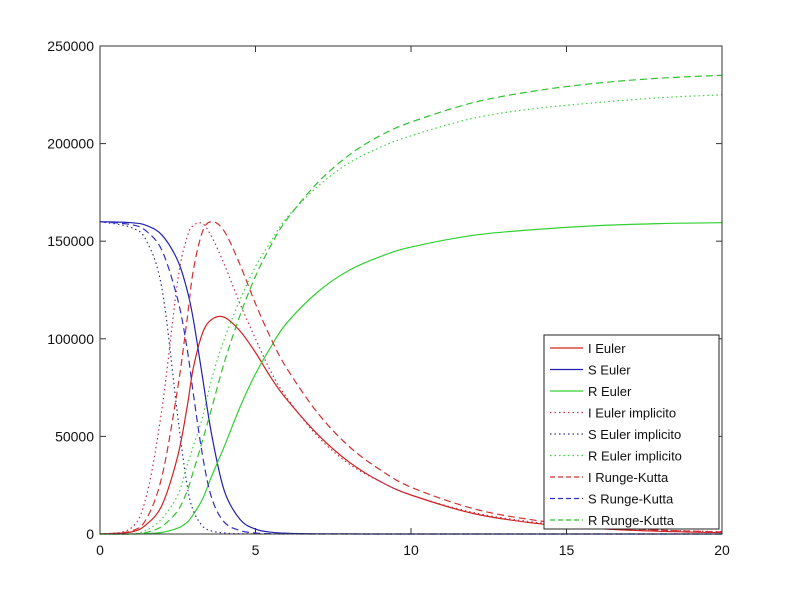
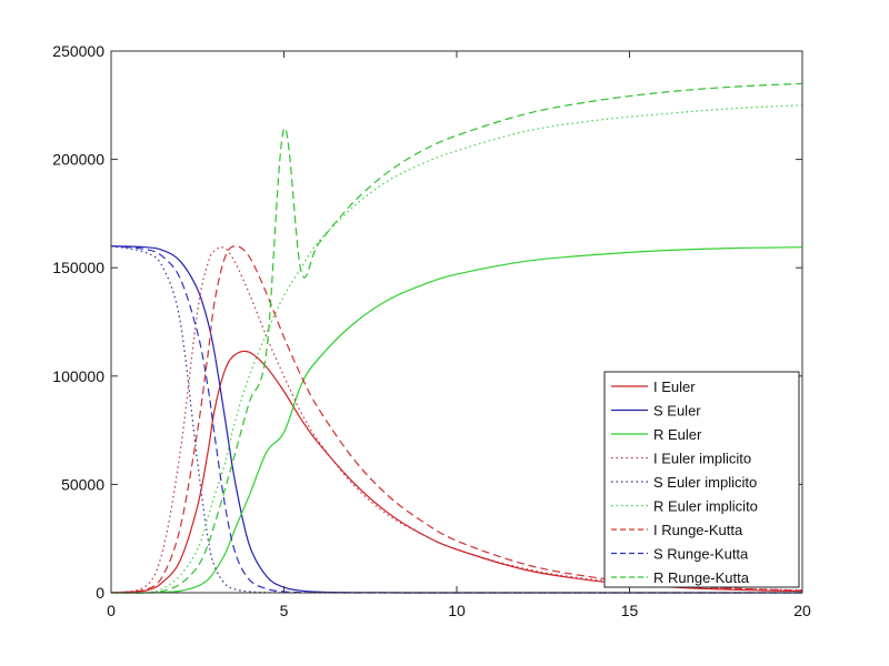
R Euler/5: 82000 -> 74000
R Runge-Kutta/5: 132000 -> 214000
